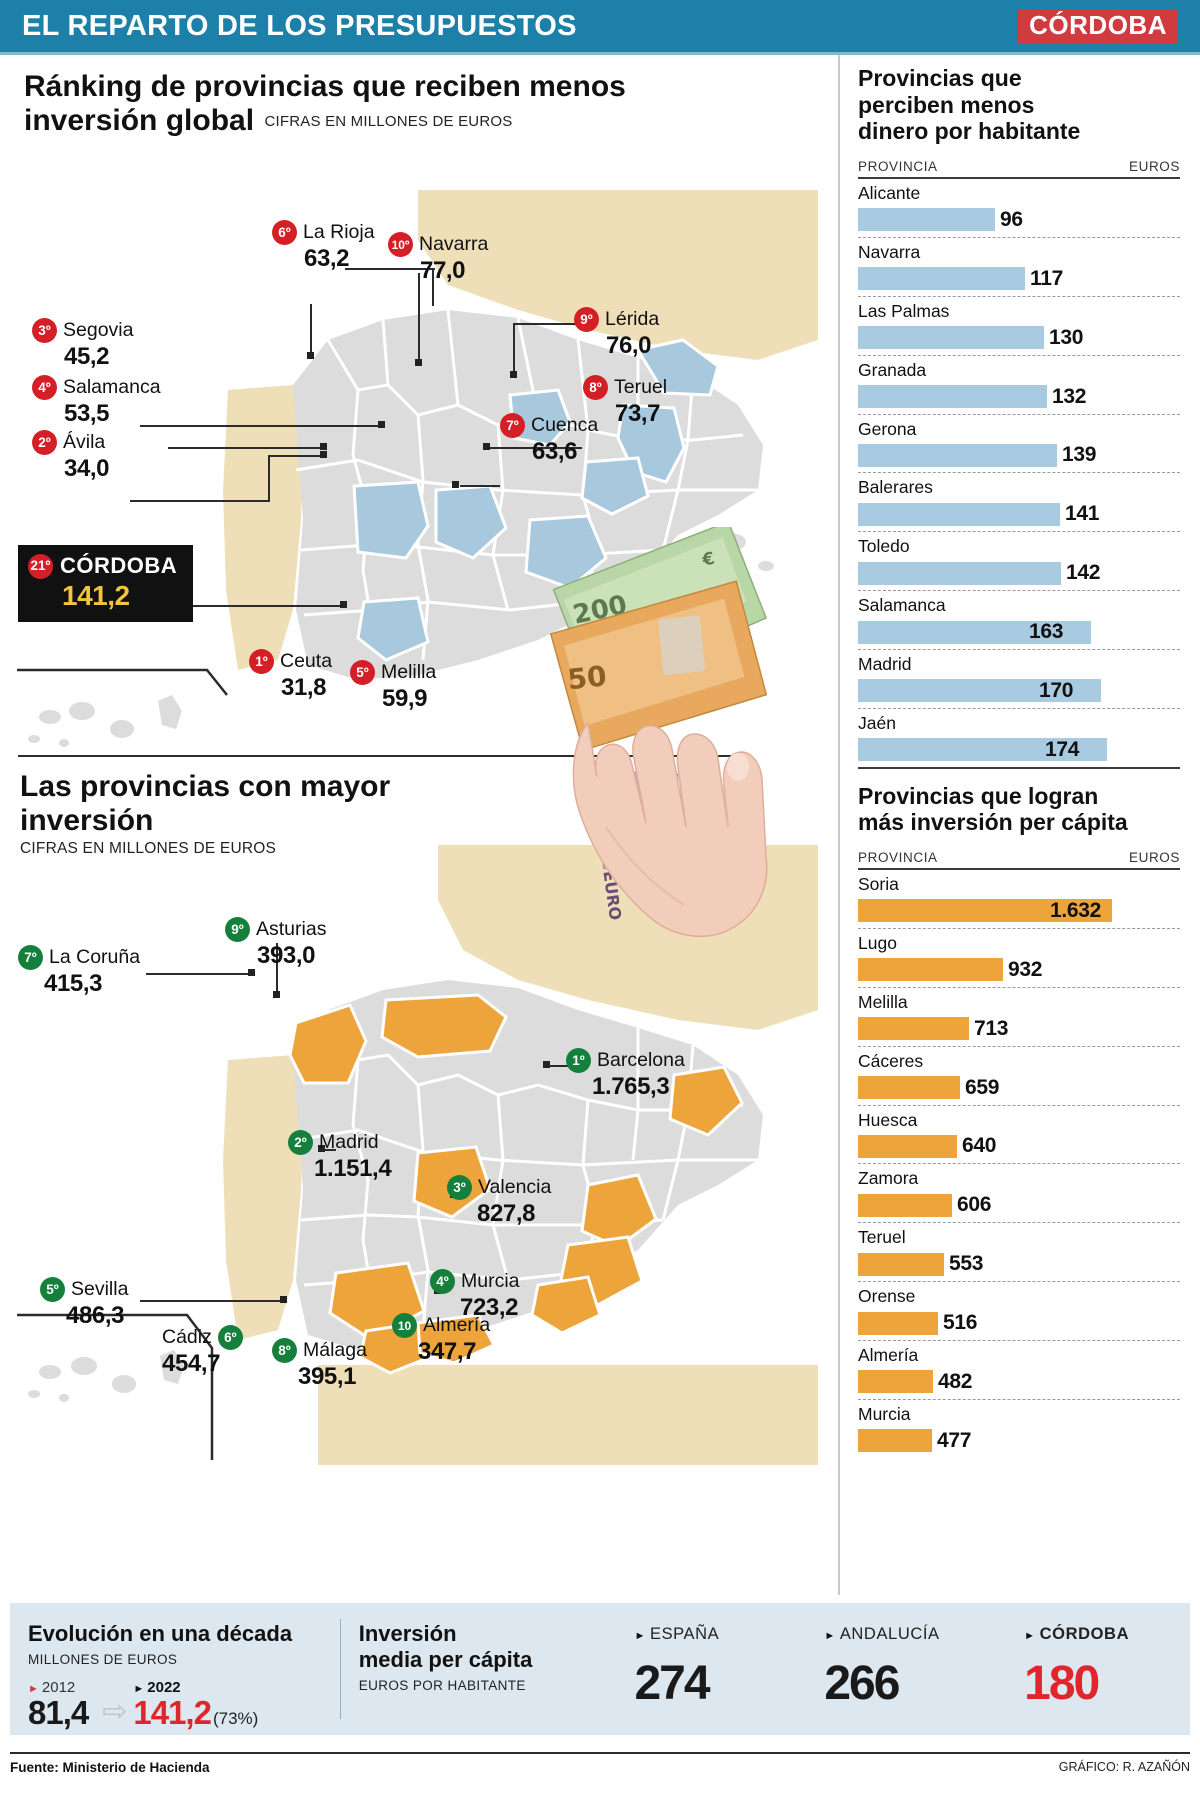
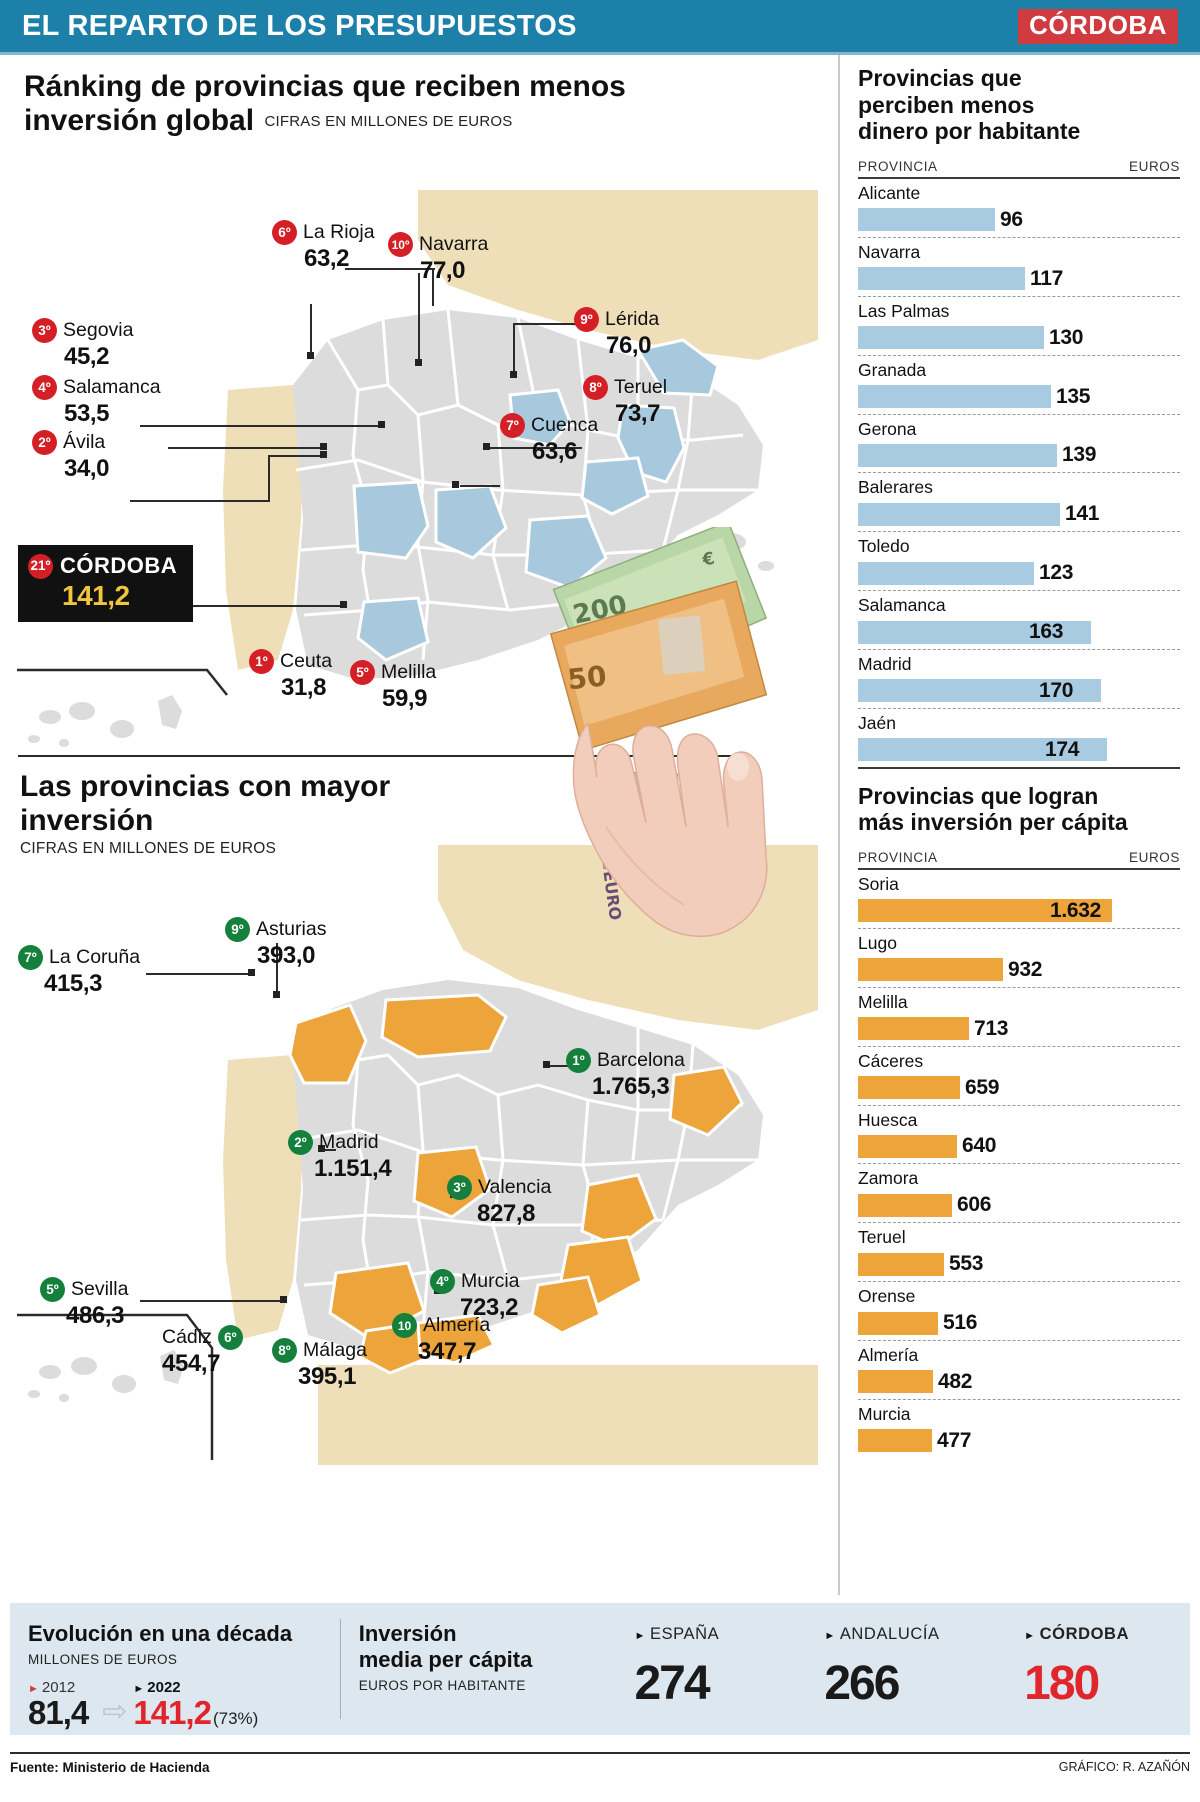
Provincias que perciben menos dinero por habitante/Granada: 132 -> 135
Provincias que perciben menos dinero por habitante/Toledo: 142 -> 123
